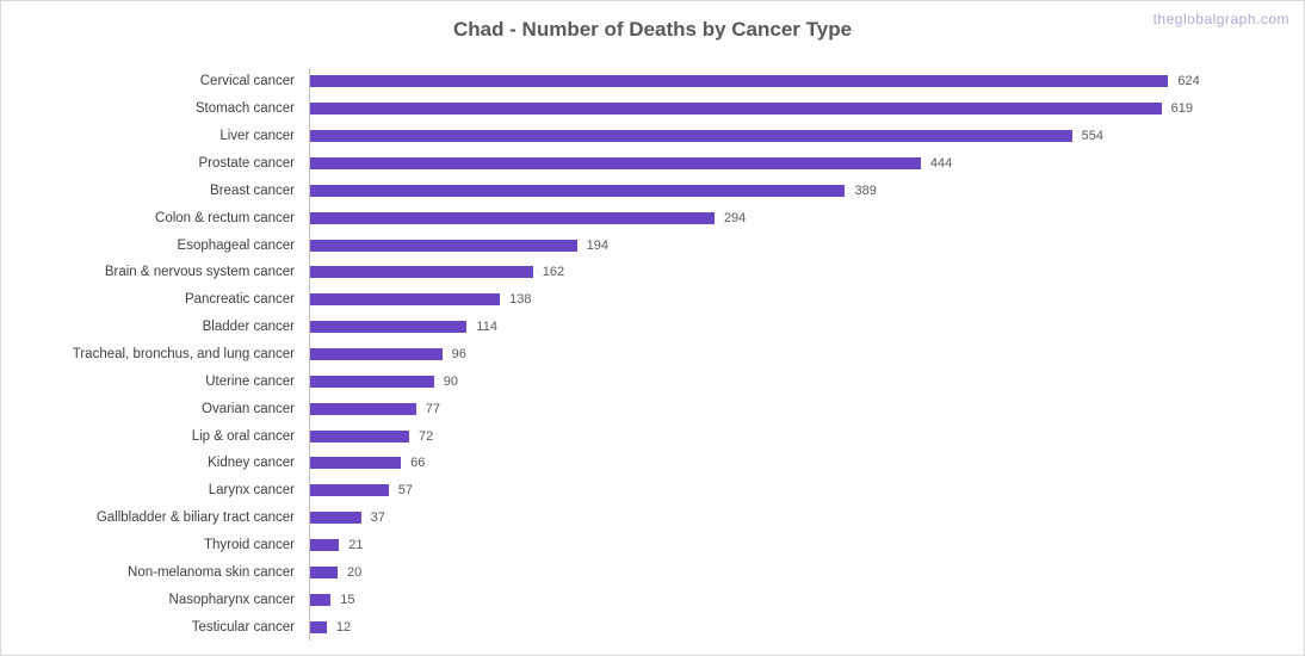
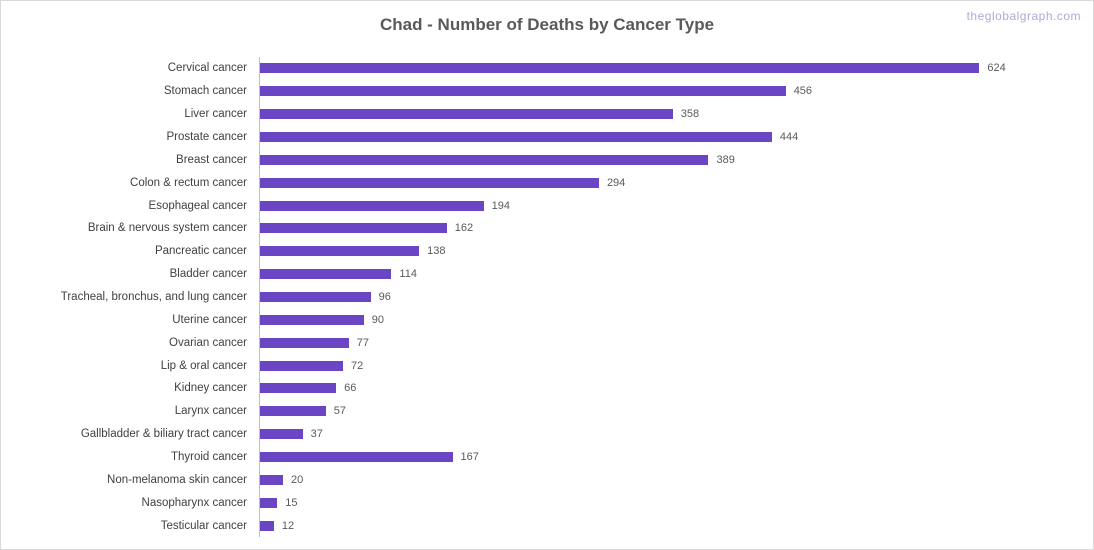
Stomach cancer: 619 -> 456
Liver cancer: 554 -> 358
Thyroid cancer: 21 -> 167
